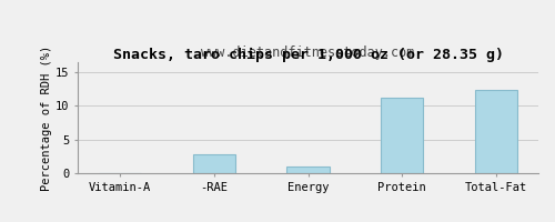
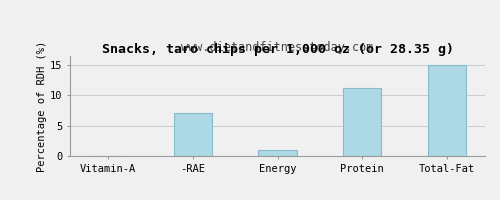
-RAE: 2.8 -> 7.1
Total-Fat: 12.4 -> 15.0
